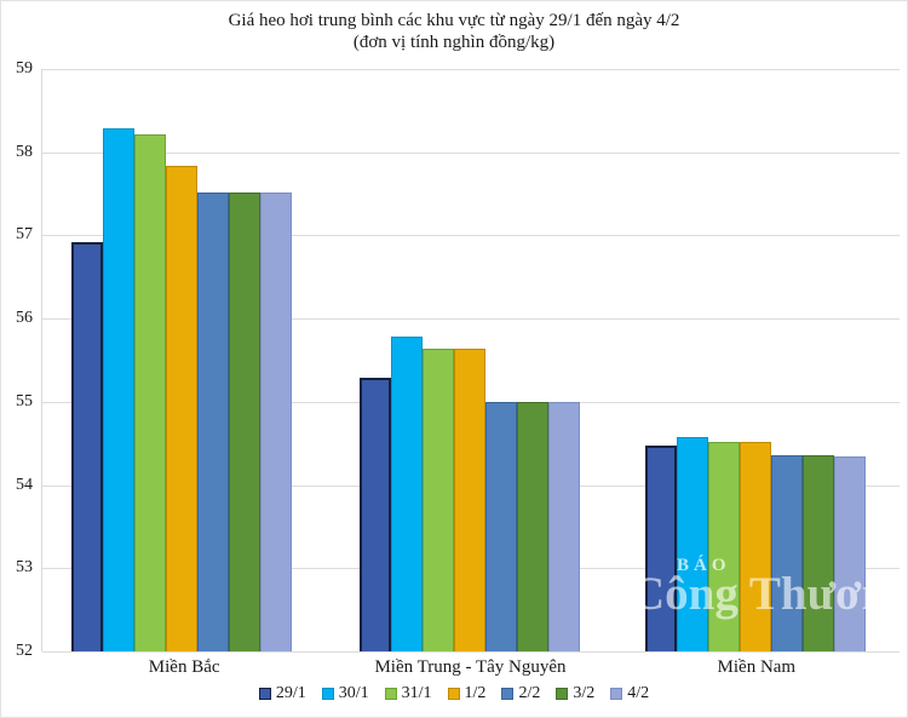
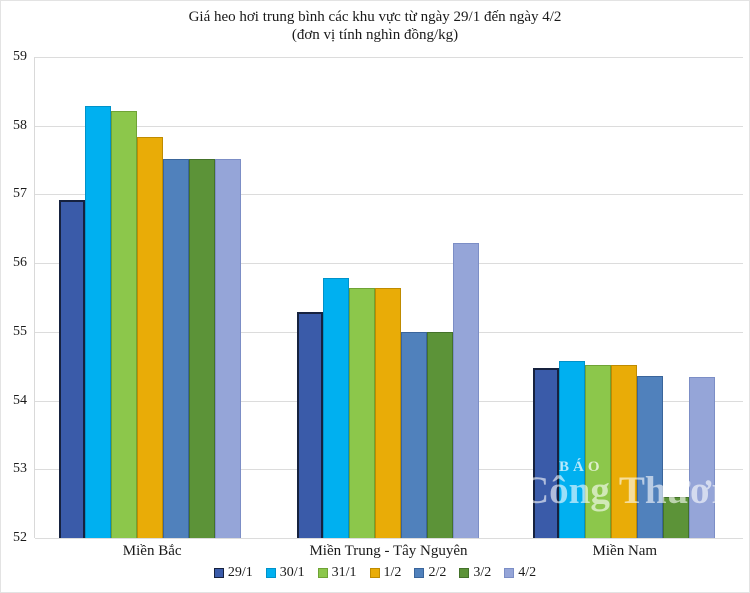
4/2/Miền Trung - Tây Nguyên: 55.0 -> 56.3
3/2/Miền Nam: 54.4 -> 52.6
